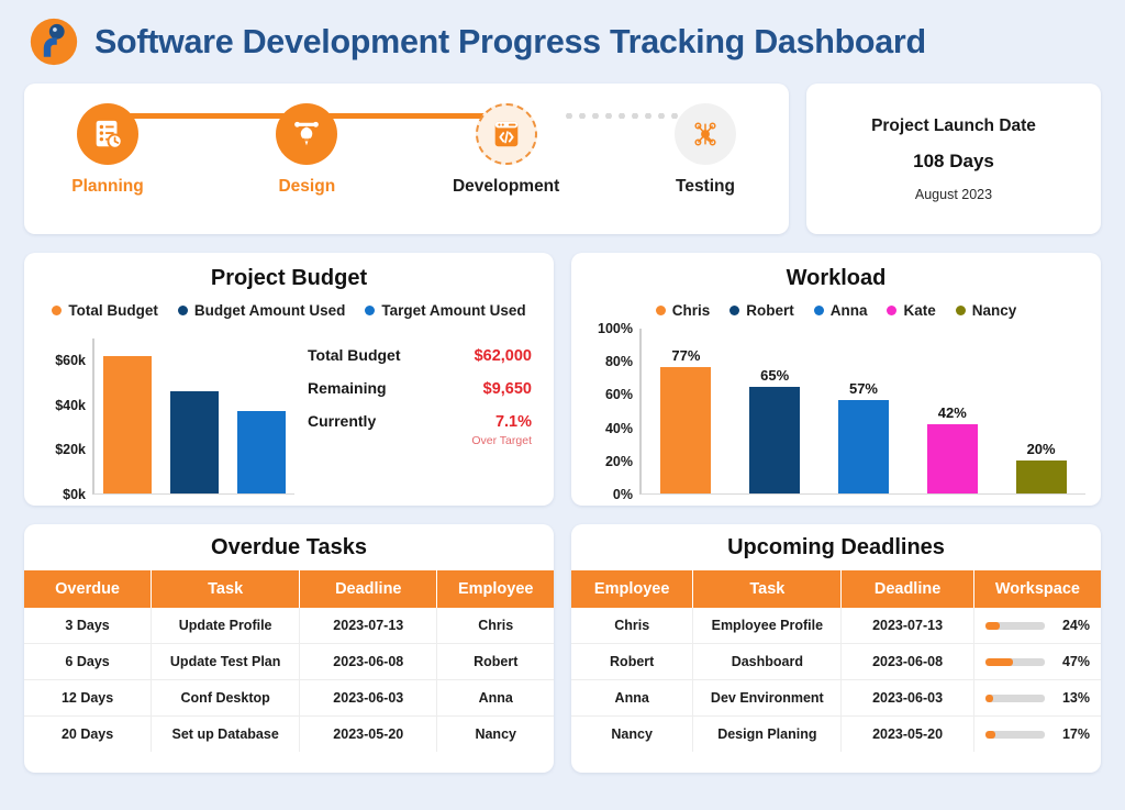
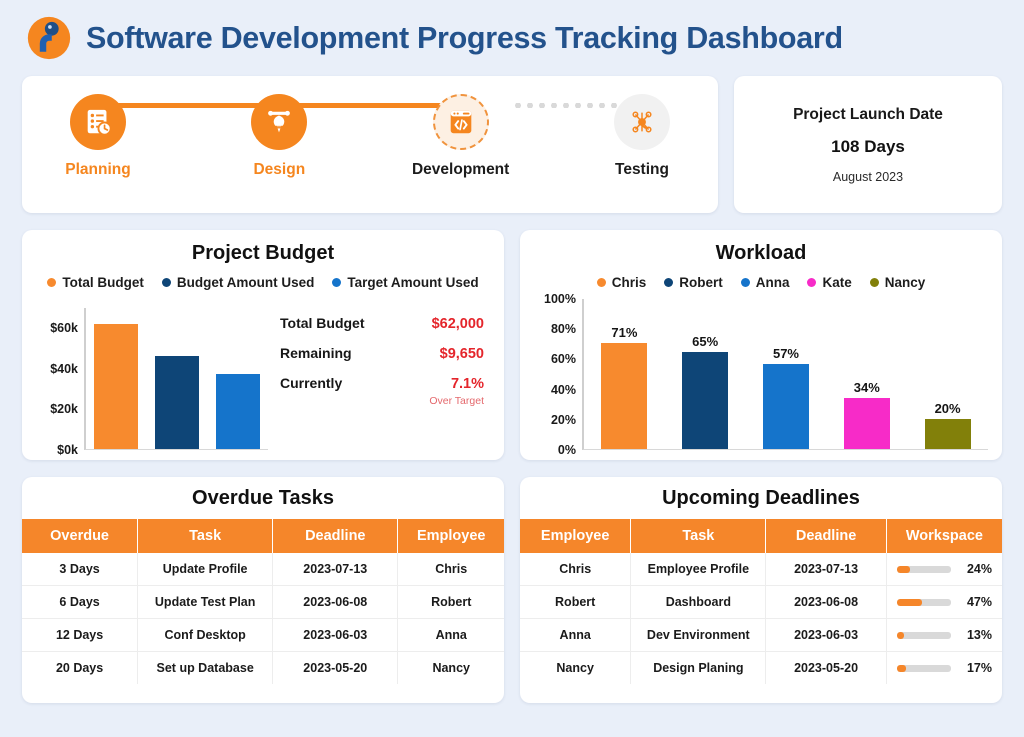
Workload/Chris: 77% -> 71%
Workload/Kate: 42% -> 34%
